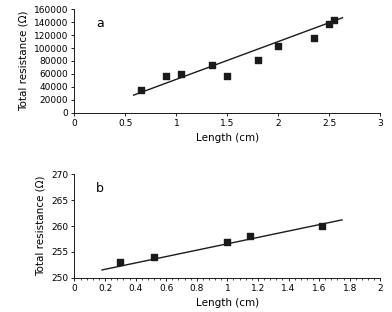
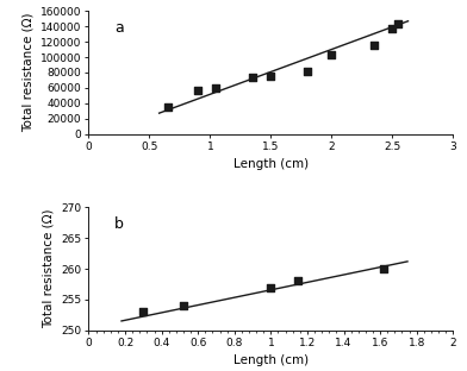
1.5: 56000 -> 75000
